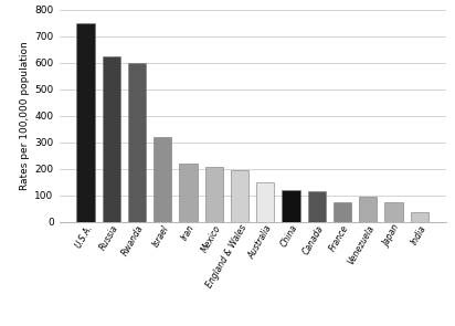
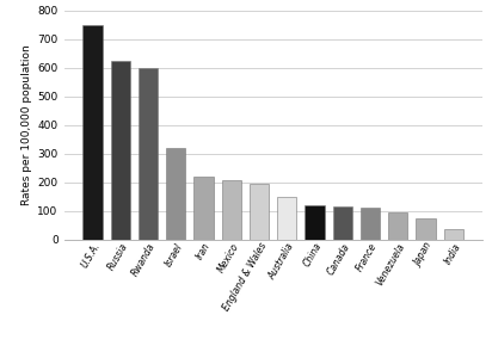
France: 75 -> 110
